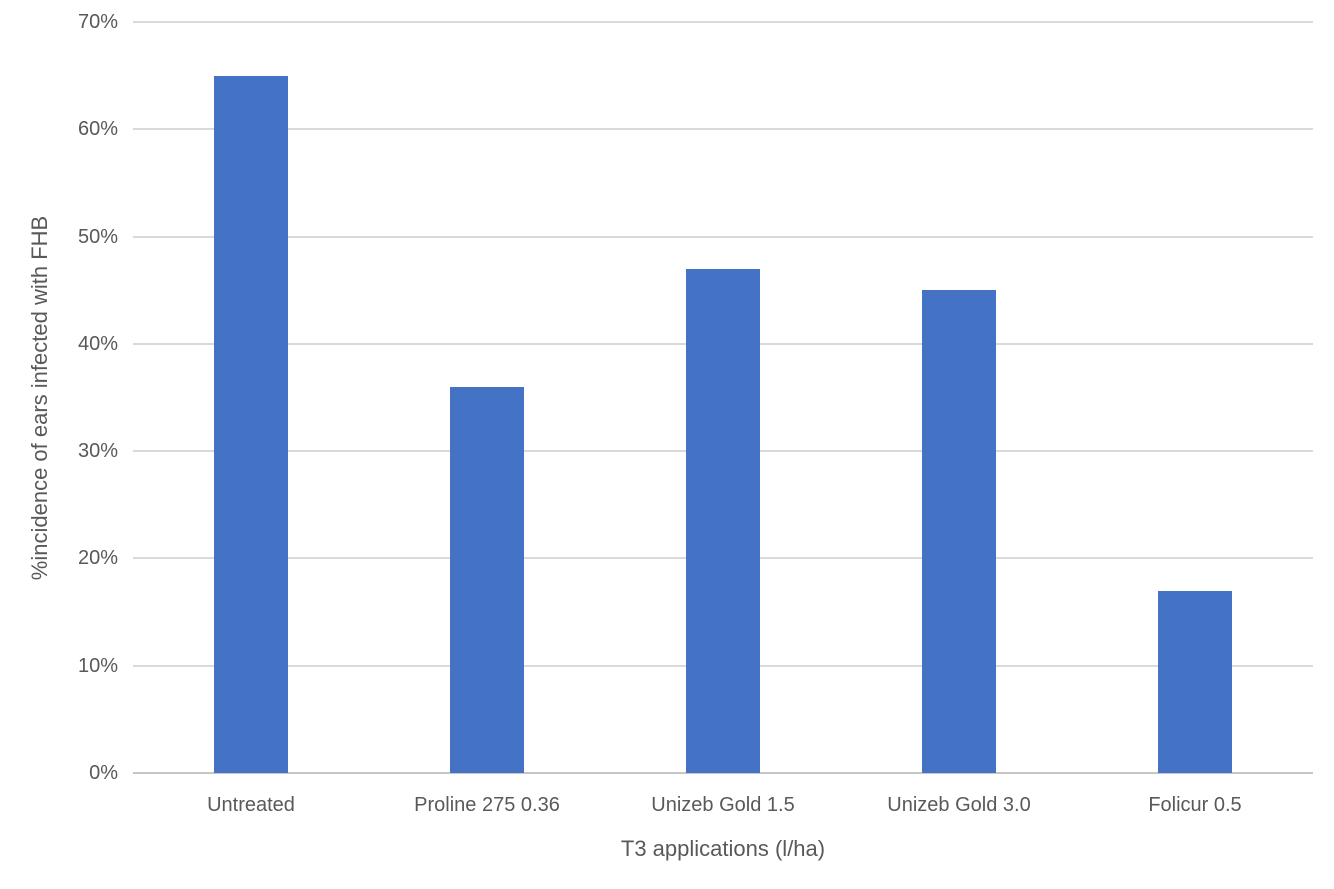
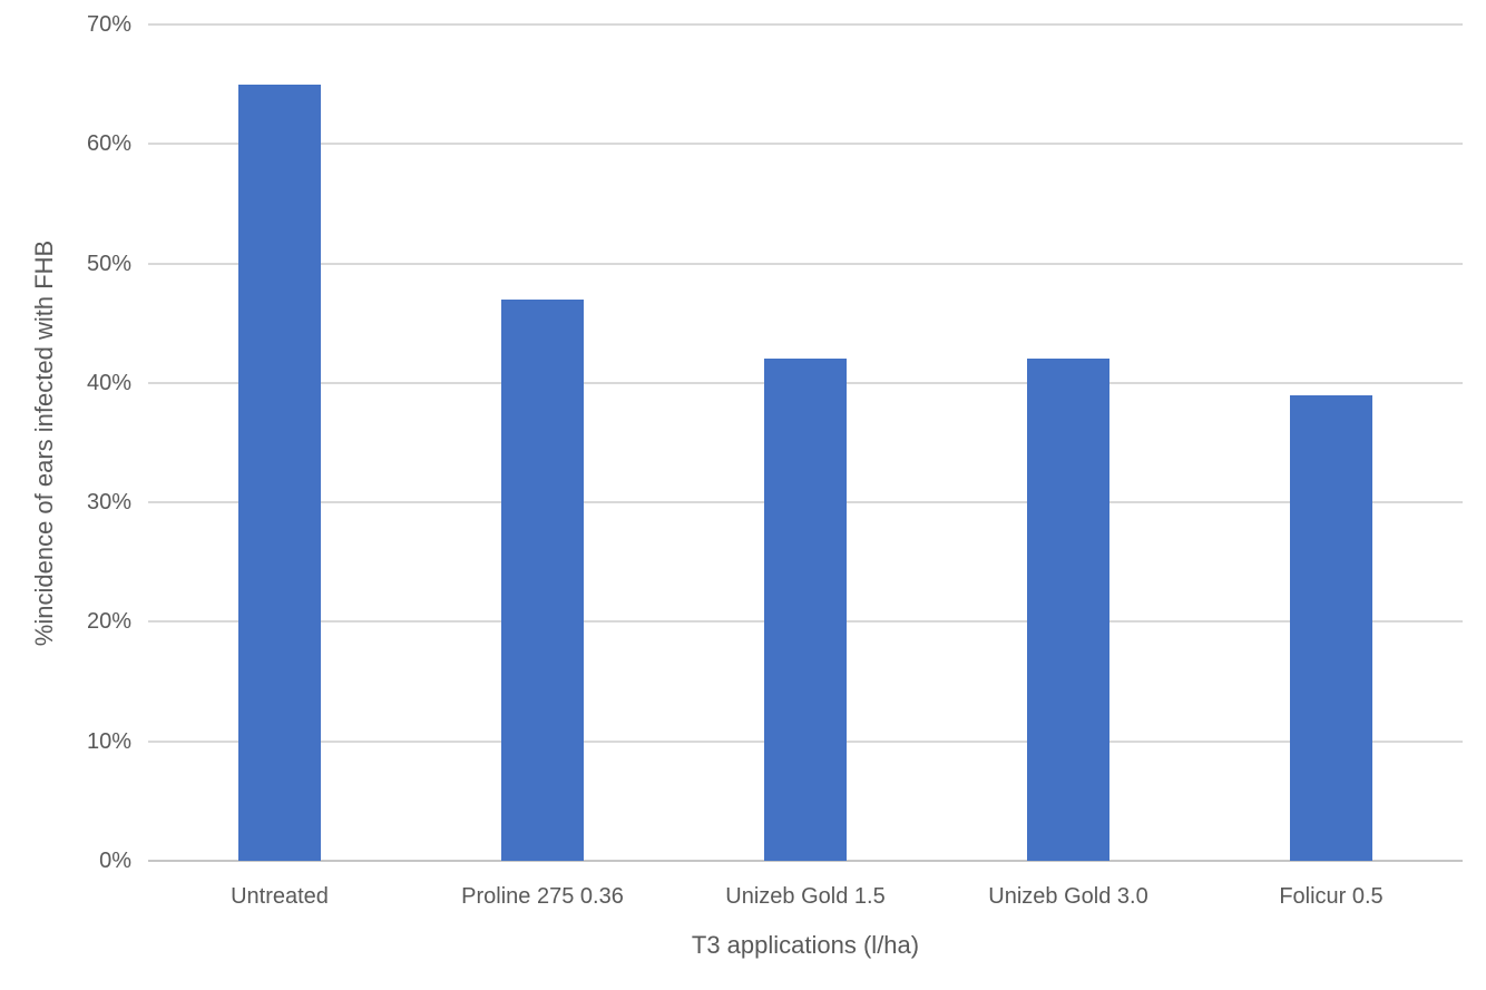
Proline 275 0.36: 36% -> 47%
Unizeb Gold 1.5: 47% -> 42%
Unizeb Gold 3.0: 45% -> 42%
Folicur 0.5: 17% -> 39%
